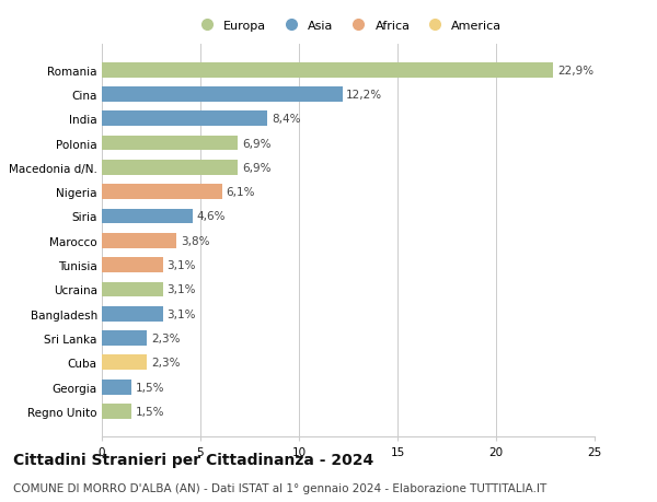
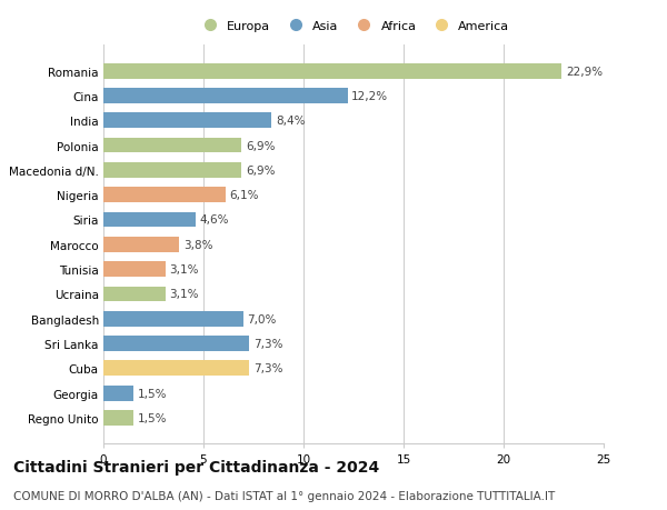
Bangladesh: 3,1% -> 7,0%
Sri Lanka: 2,3% -> 7,3%
Cuba: 2,3% -> 7,3%
